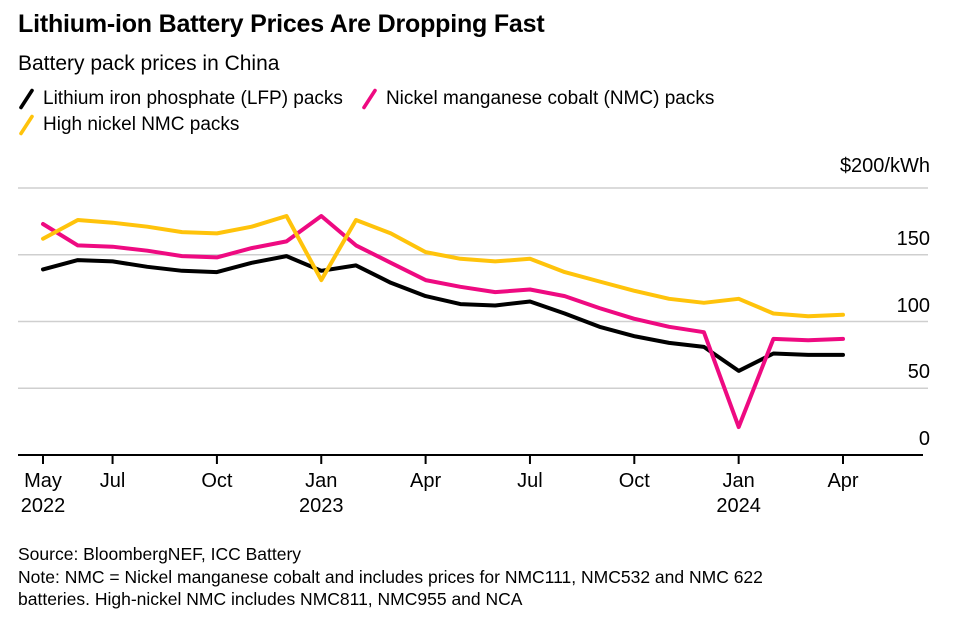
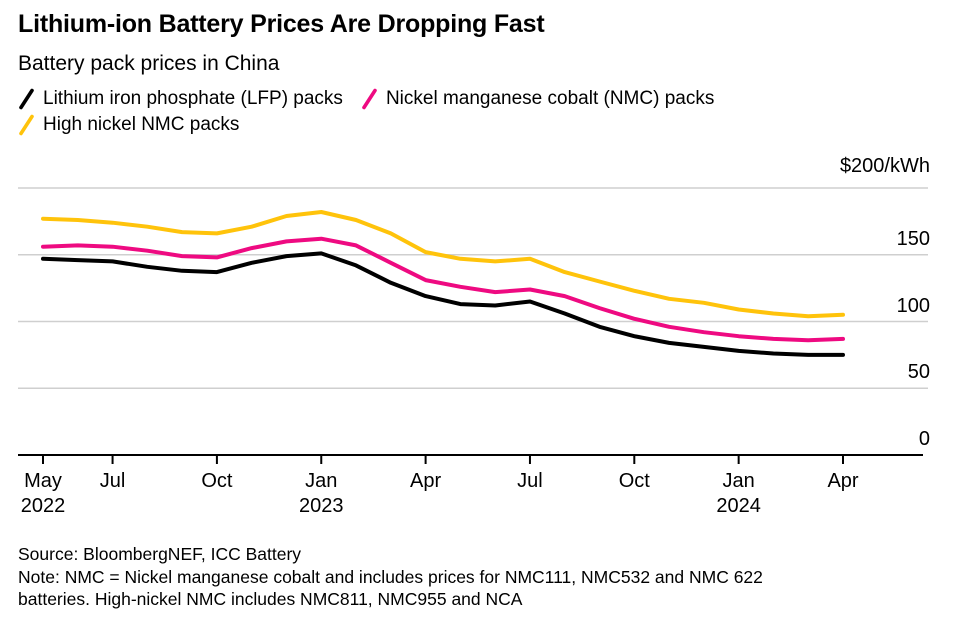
Lithium iron phosphate (LFP) packs/May 2022: 139 -> 147
Nickel manganese cobalt (NMC) packs/May 2022: 173 -> 156
High nickel NMC packs/May 2022: 162 -> 177
Lithium iron phosphate (LFP) packs/Jan 2023: 138 -> 151
Nickel manganese cobalt (NMC) packs/Jan 2023: 179 -> 162
High nickel NMC packs/Jan 2023: 131 -> 182
Lithium iron phosphate (LFP) packs/Jan 2024: 63 -> 78
Nickel manganese cobalt (NMC) packs/Jan 2024: 21 -> 89
High nickel NMC packs/Jan 2024: 117 -> 109
